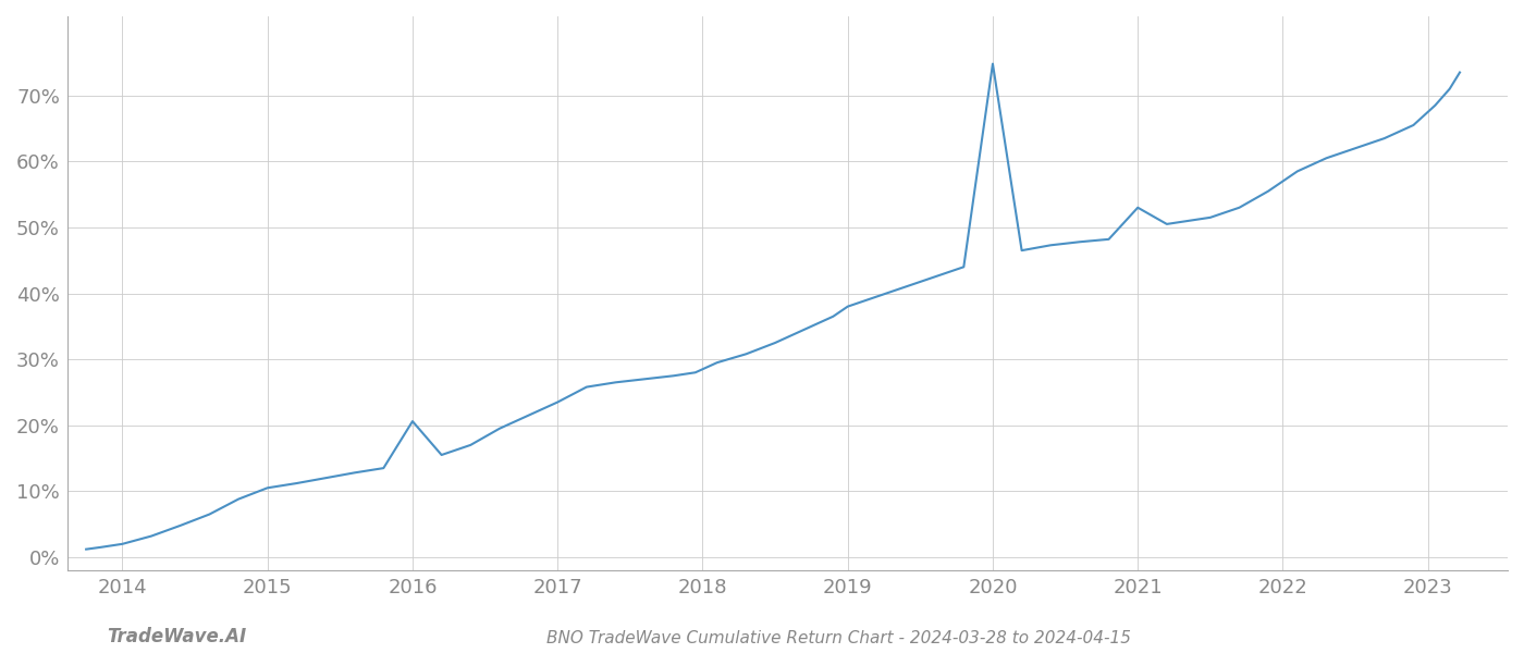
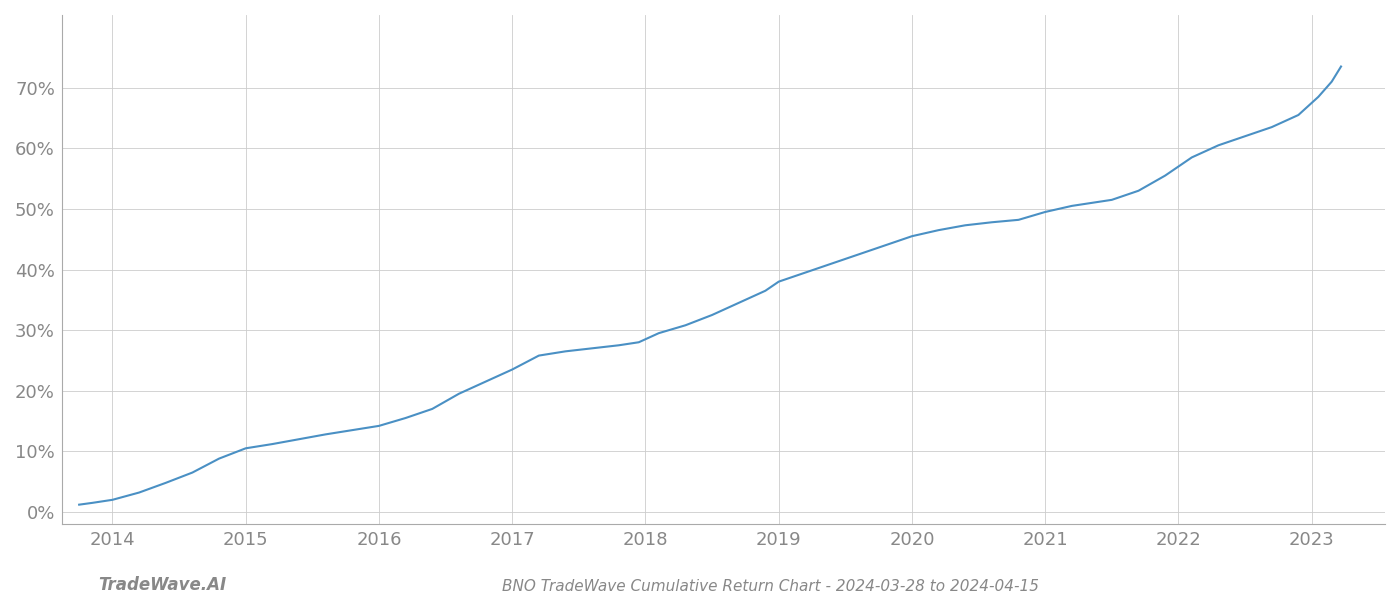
2016: 20.6% -> 14.2%
2020: 74.8% -> 45.5%
2021: 53.0% -> 49.5%
